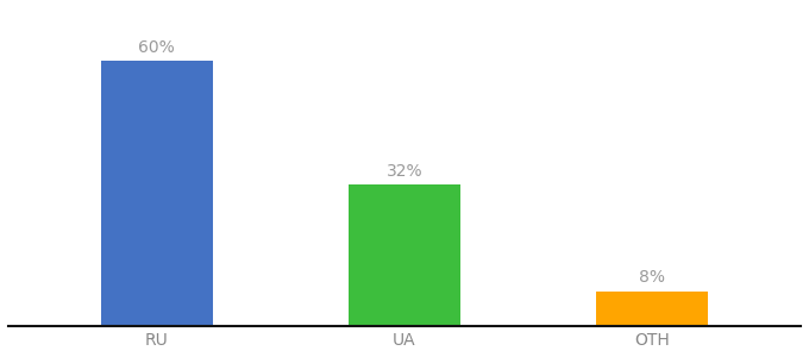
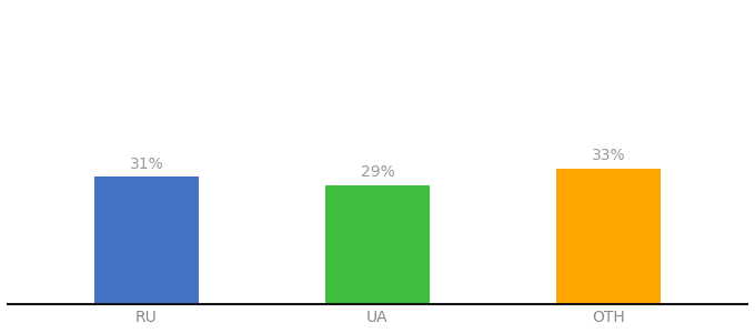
RU: 60% -> 31%
UA: 32% -> 29%
OTH: 8% -> 33%
